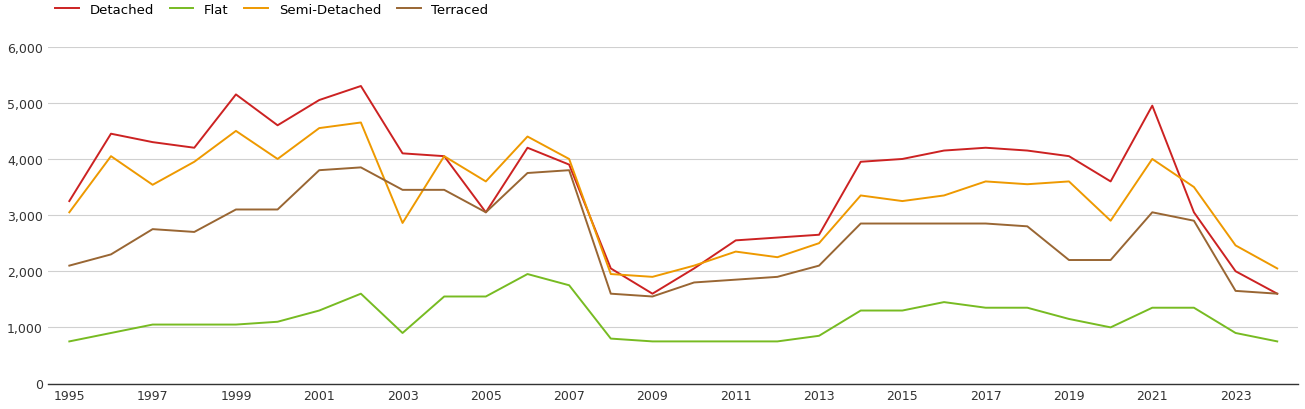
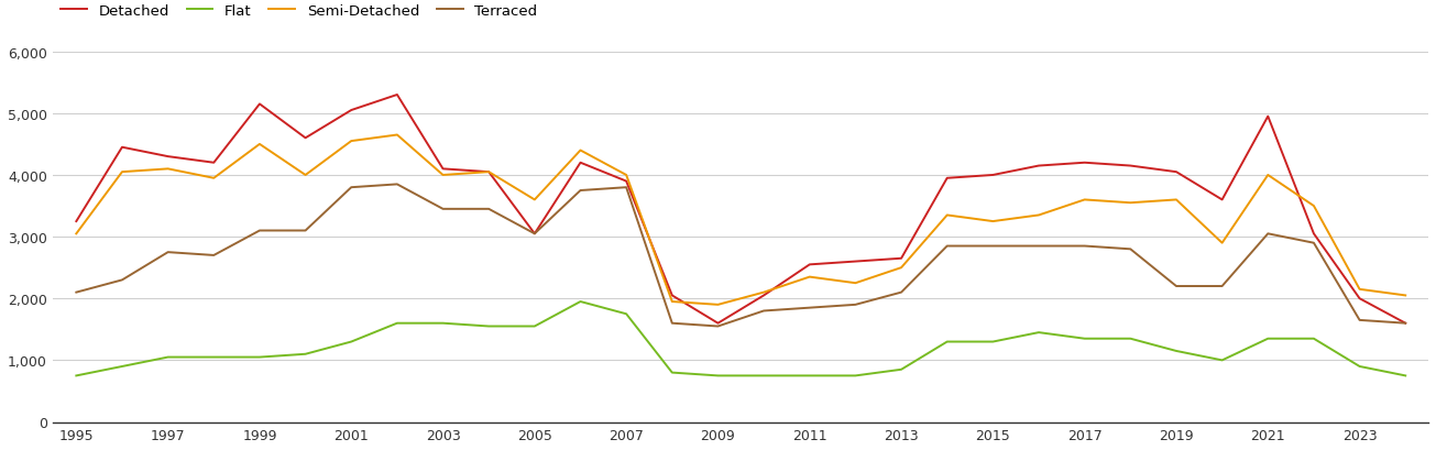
Semi-Detached/1997: 3,540 -> 4,100
Flat/2003: 900 -> 1,600
Semi-Detached/2003: 2,860 -> 4,000
Semi-Detached/2023: 2,460 -> 2,150
